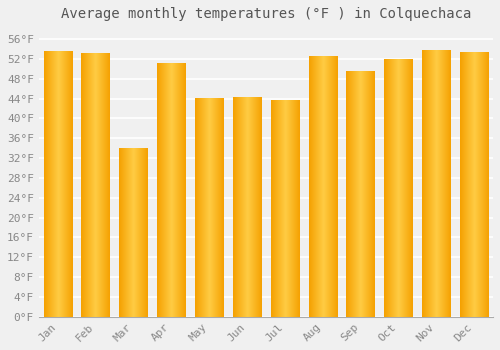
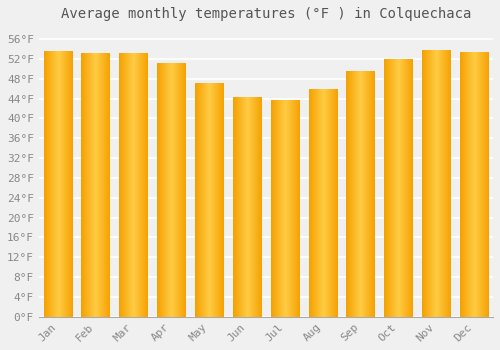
Mar: 34.0°F -> 53.2°F
May: 44.0°F -> 47.1°F
Aug: 52.5°F -> 45.9°F
